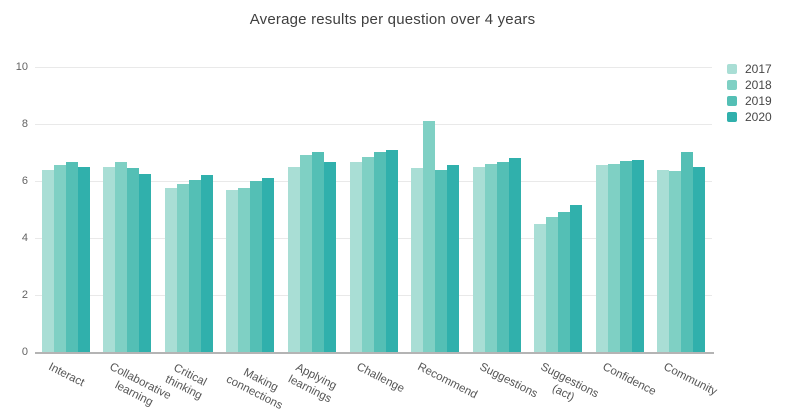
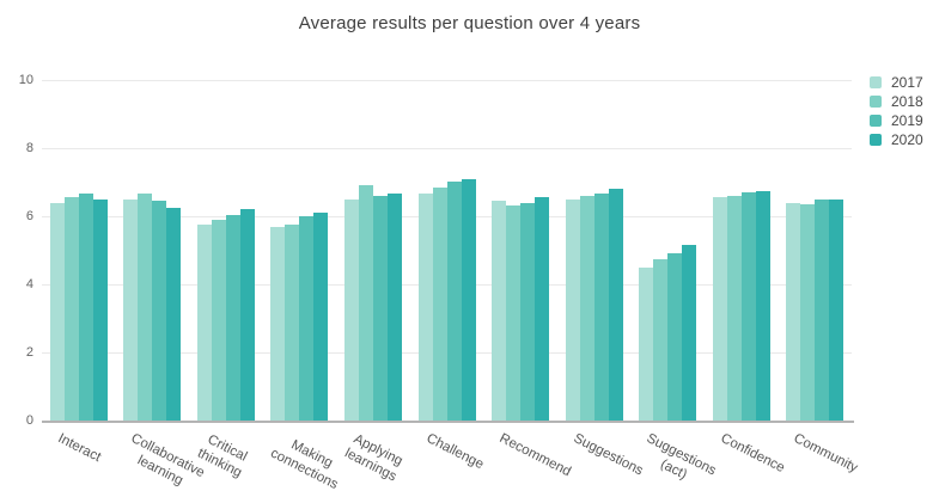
2019/Applying learnings: 7.0 -> 6.6
2018/Recommend: 8.1 -> 6.3
2019/Community: 7.0 -> 6.5
